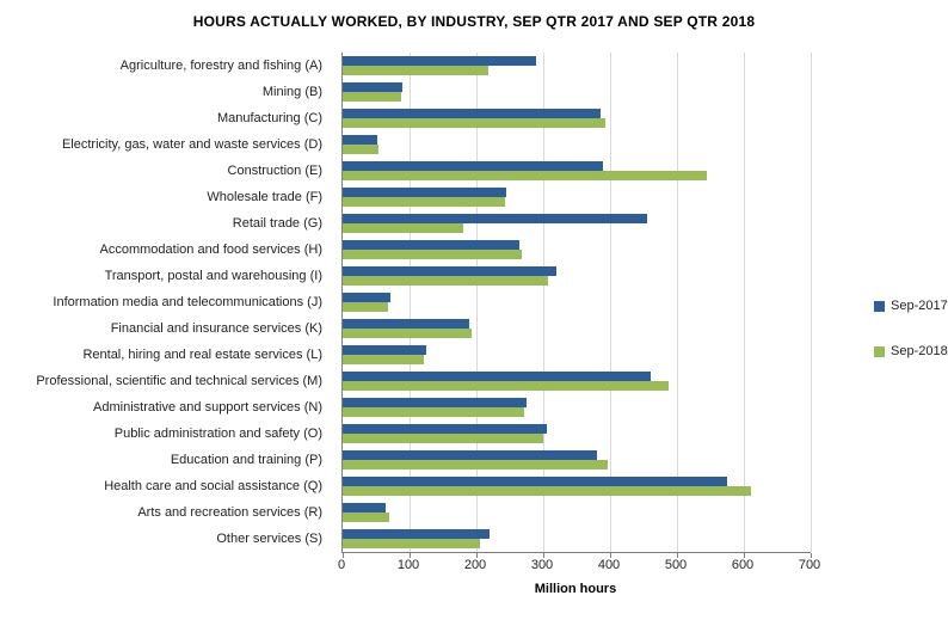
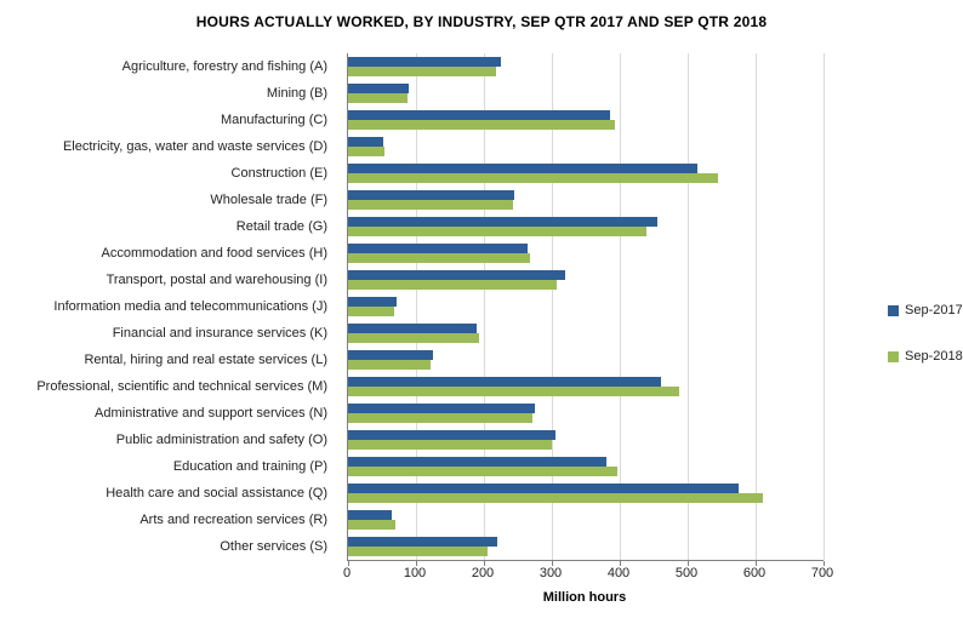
Sep-2017/Agriculture, forestry and fishing (A): 290 -> 220
Sep-2017/Construction (E): 390 -> 520
Sep-2018/Retail trade (G): 180 -> 440
